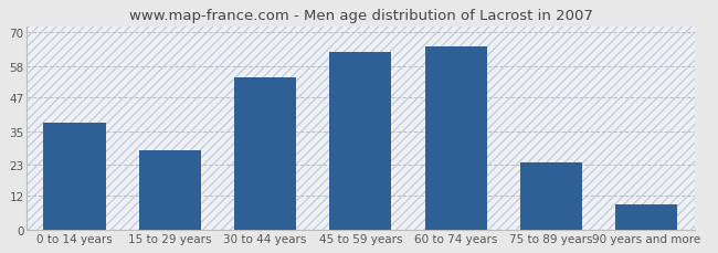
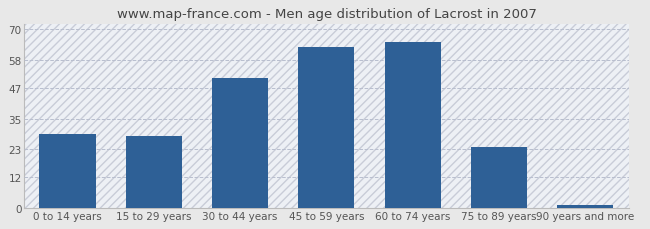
0 to 14 years: 38 -> 29
30 to 44 years: 54 -> 51
90 years and more: 9 -> 1
